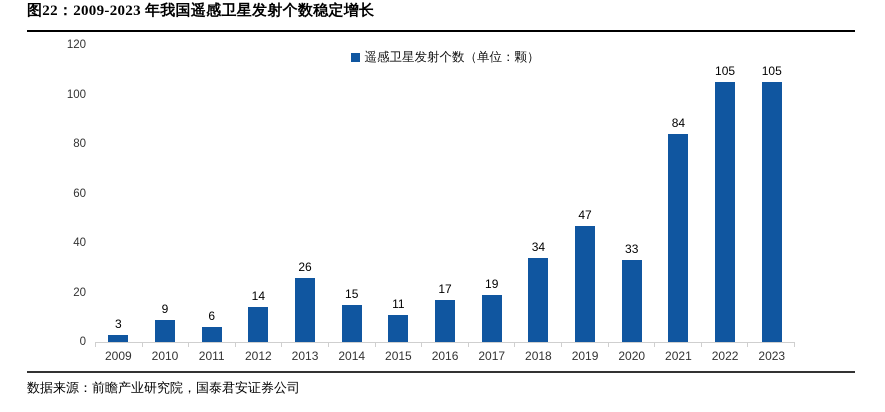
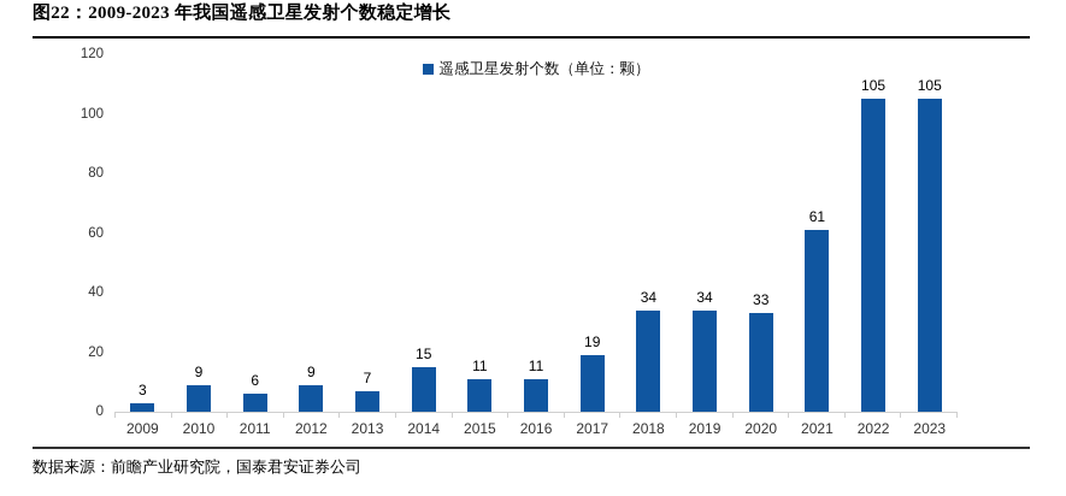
2012: 14 -> 9
2013: 26 -> 7
2016: 17 -> 11
2019: 47 -> 34
2021: 84 -> 61
